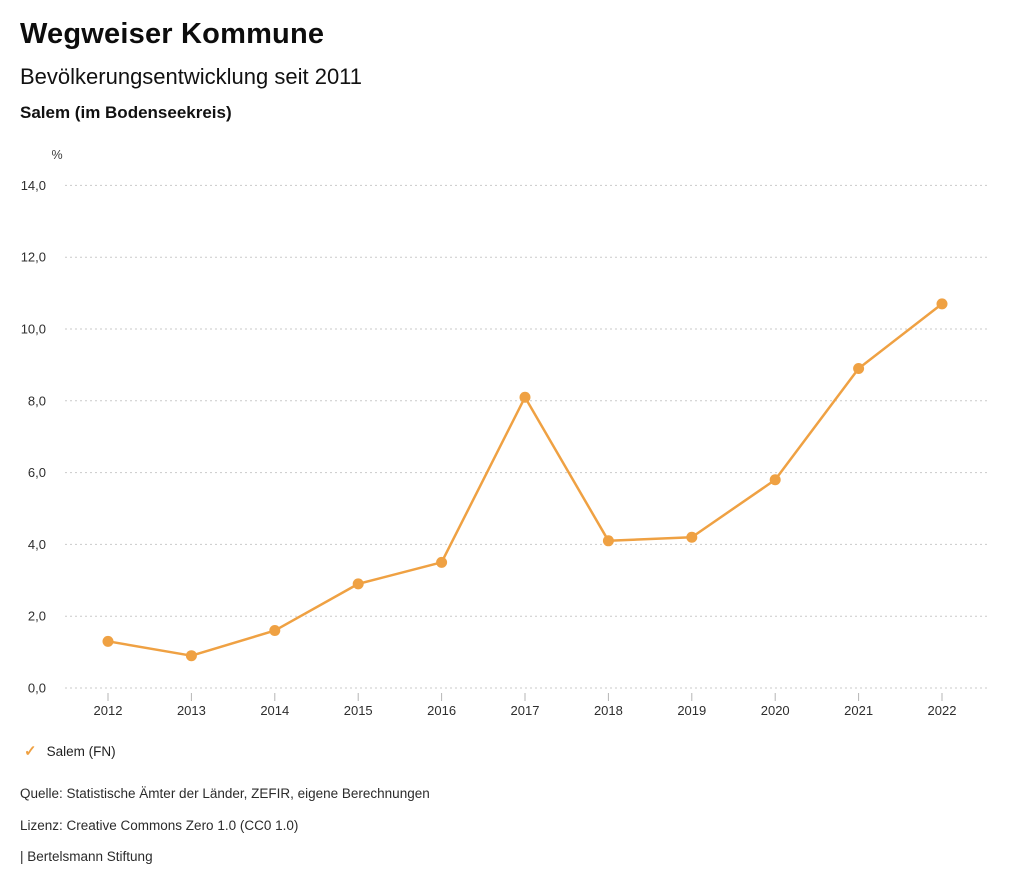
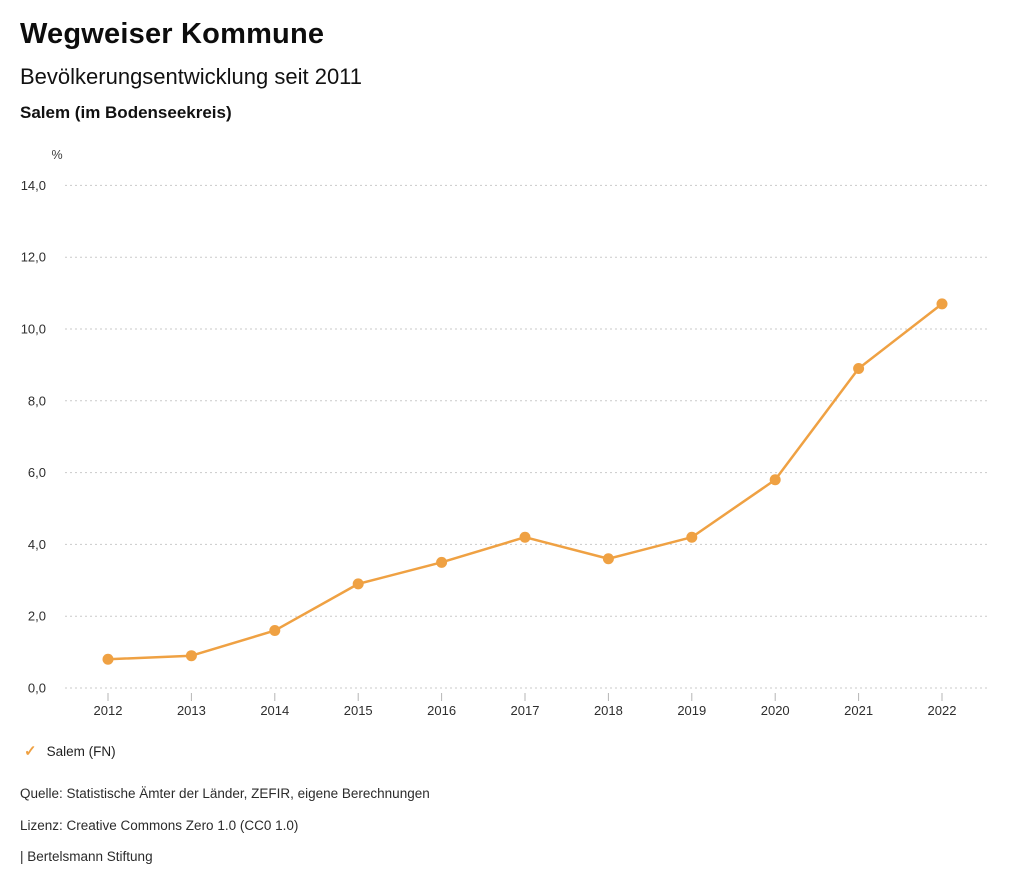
2012: 1,3 -> 0,8
2017: 8,1 -> 4,2
2018: 4,1 -> 3,6
